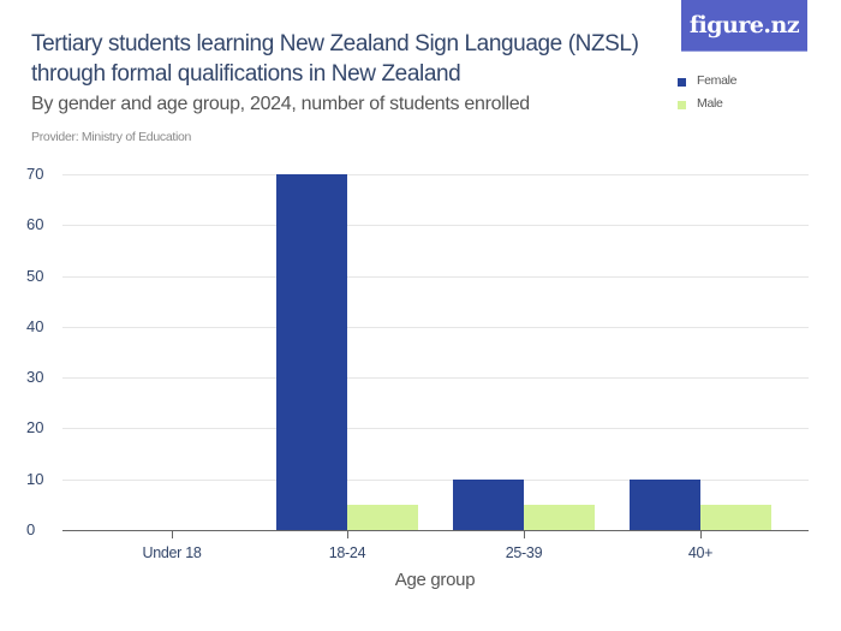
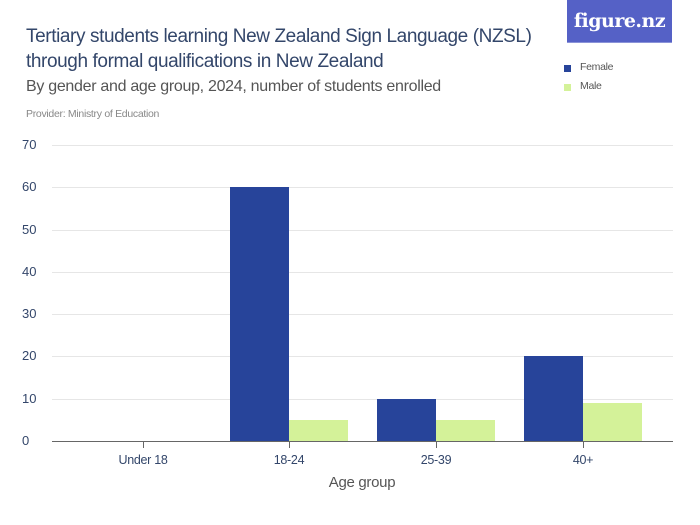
Female/18-24: 70 -> 60
Female/40+: 10 -> 20
Male/40+: 5 -> 9
